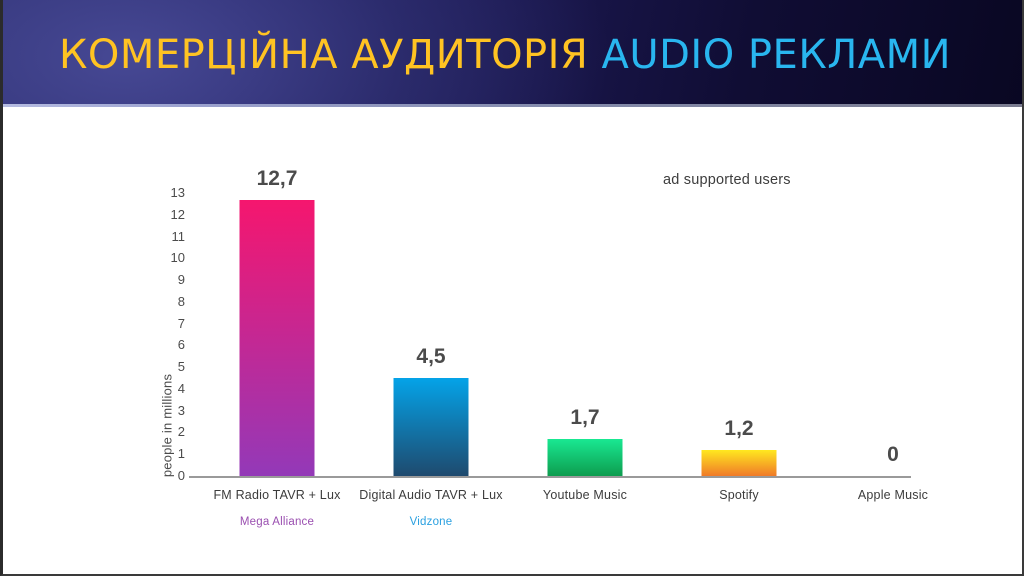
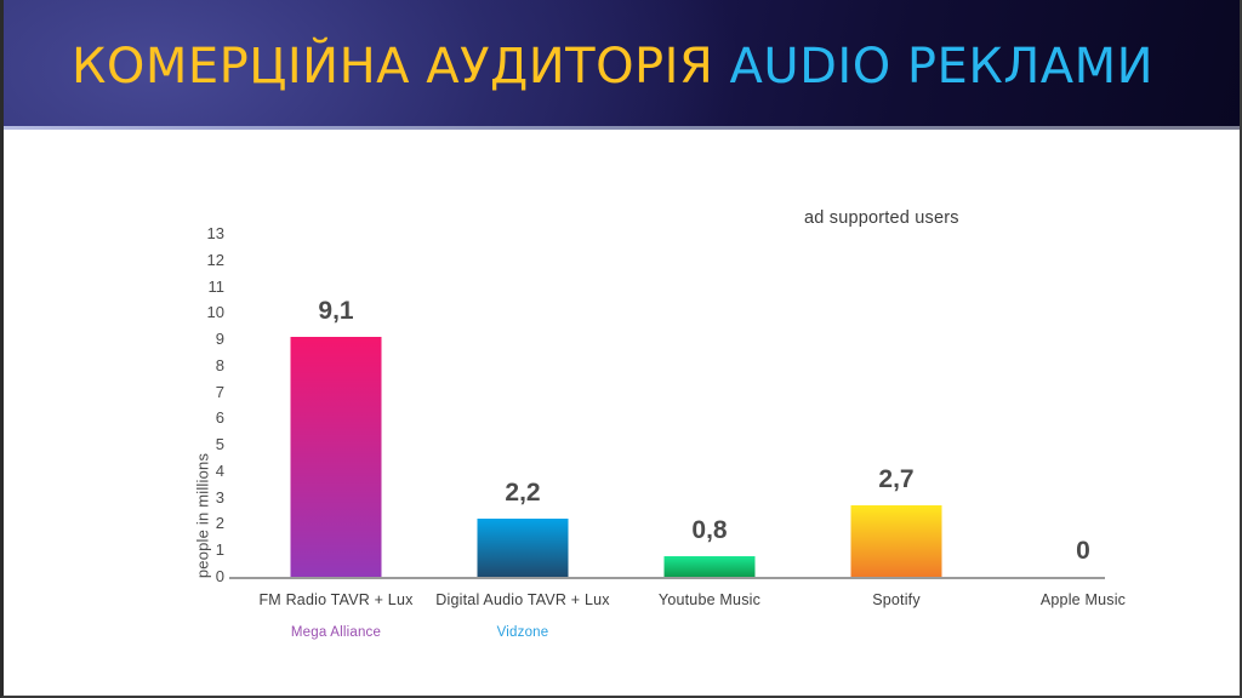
FM Radio TAVR + Lux: 12,7 -> 9,1
Digital Audio TAVR + Lux: 4,5 -> 2,2
Youtube Music: 1,7 -> 0,8
Spotify: 1,2 -> 2,7
